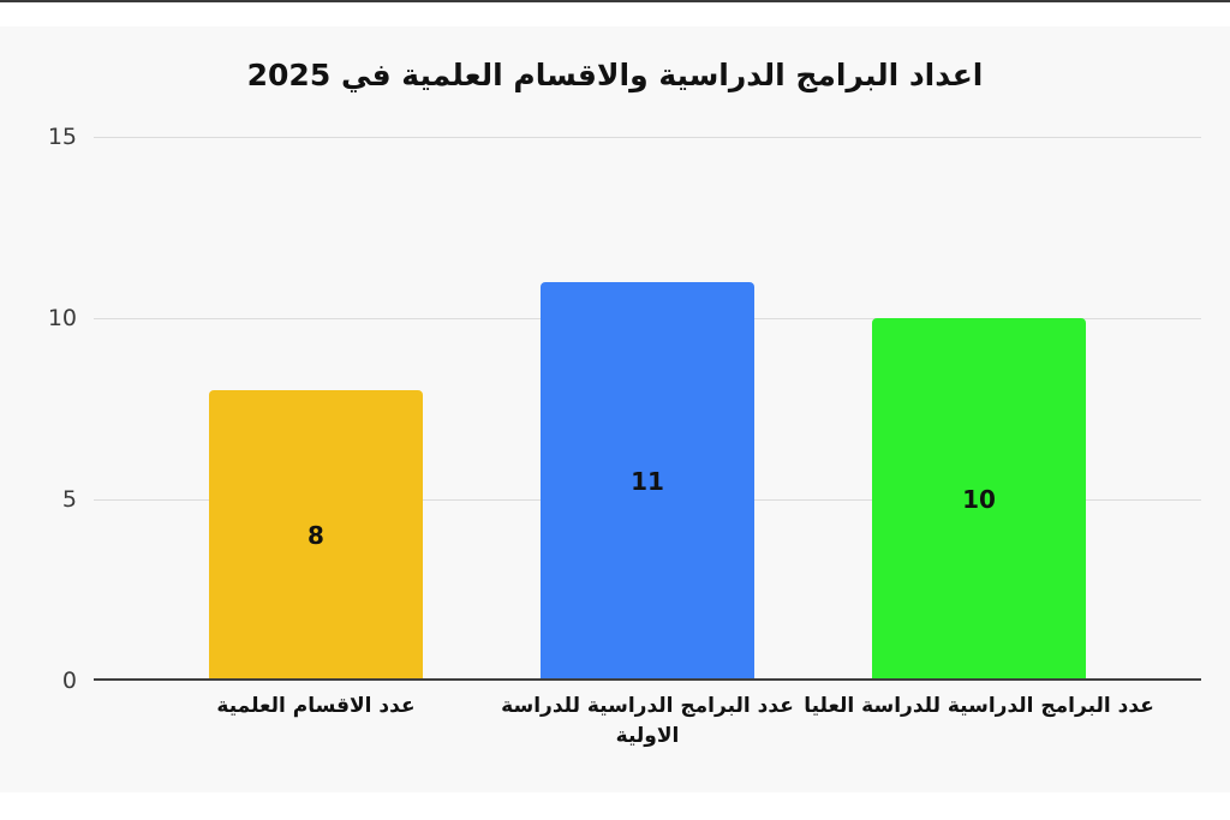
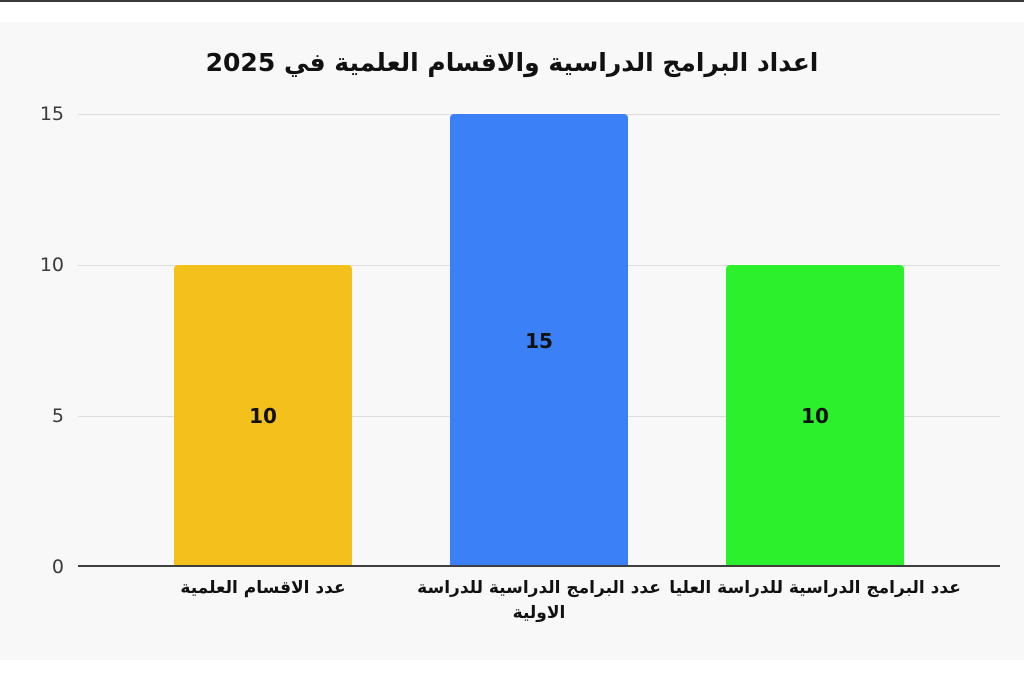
عدد الاقسام العلمية: 8 -> 10
عدد البرامج الدراسية للدراسة الاولية: 11 -> 15
